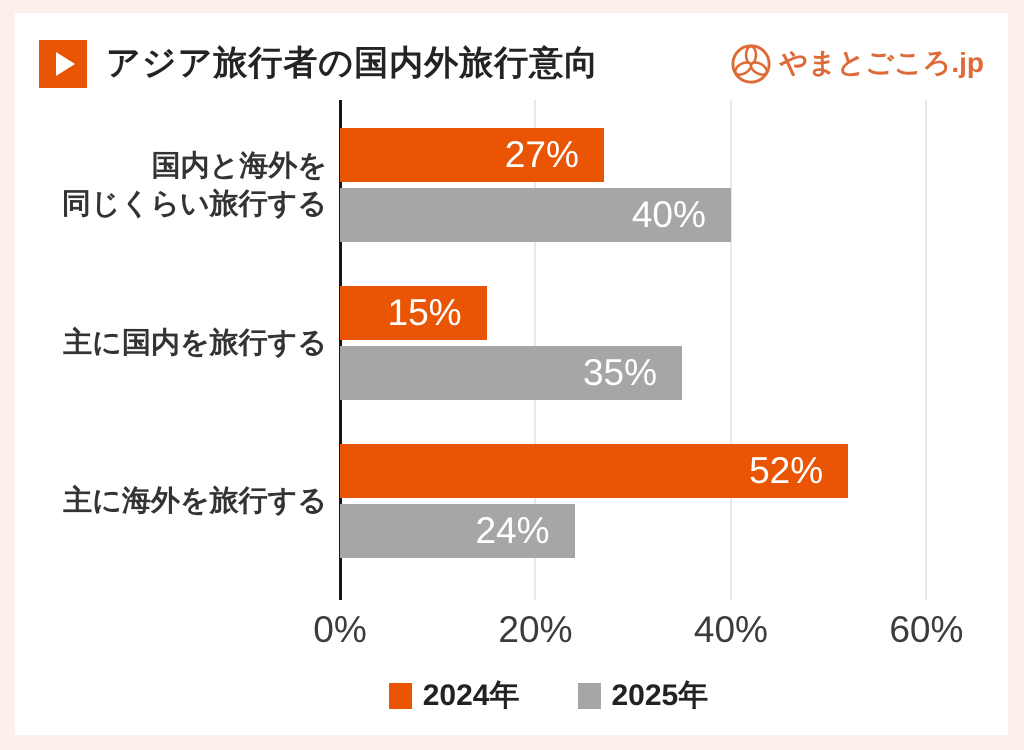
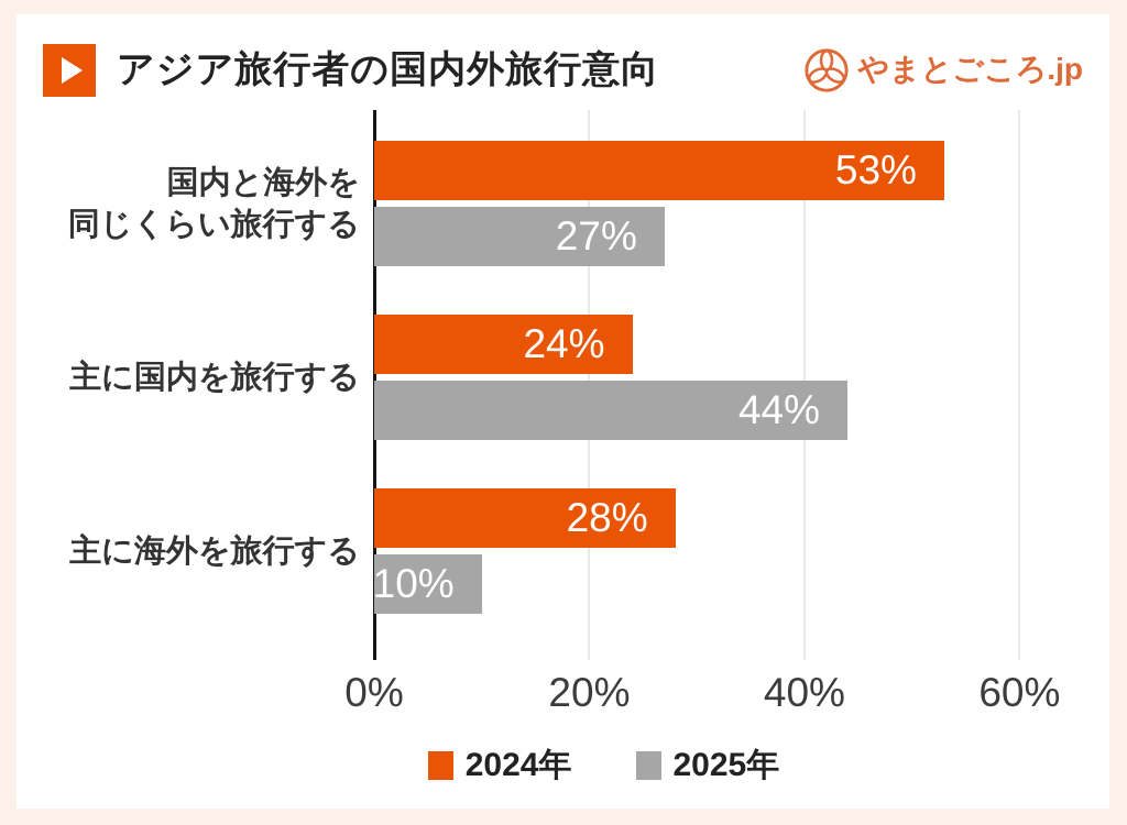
2024年/国内と海外を 同じくらい旅行する: 27% -> 53%
2025年/国内と海外を 同じくらい旅行する: 40% -> 27%
2024年/主に国内を旅行する: 15% -> 24%
2025年/主に国内を旅行する: 35% -> 44%
2024年/主に海外を旅行する: 52% -> 28%
2025年/主に海外を旅行する: 24% -> 10%
